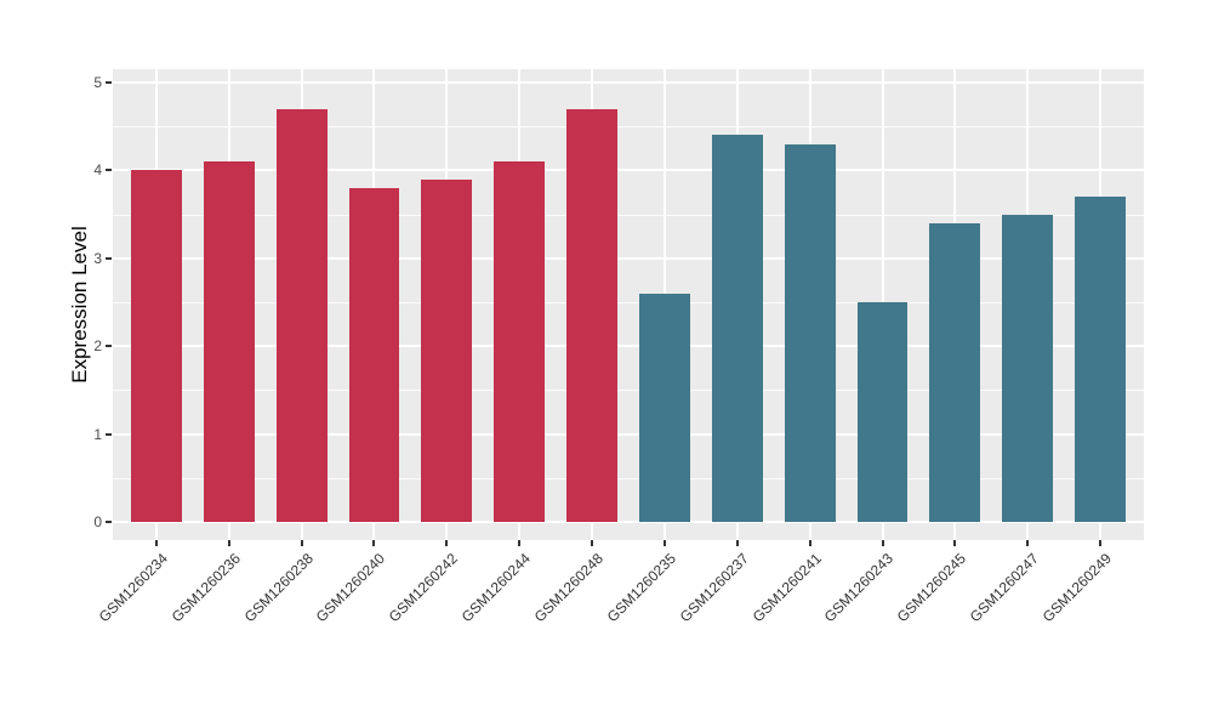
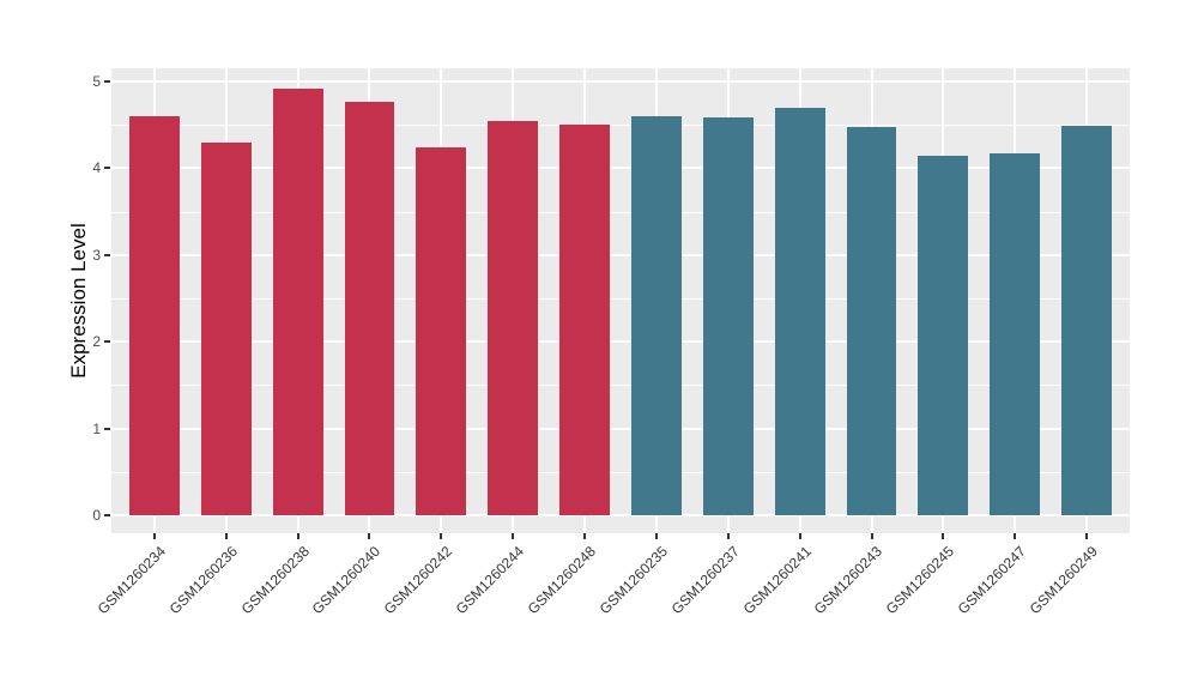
GSM1260234: 4.0 -> 4.6
GSM1260236: 4.1 -> 4.3
GSM1260238: 4.7 -> 4.9
GSM1260240: 3.8 -> 4.8
GSM1260242: 3.9 -> 4.2
GSM1260244: 4.1 -> 4.5
GSM1260248: 4.7 -> 4.5
GSM1260235: 2.6 -> 4.6
GSM1260237: 4.4 -> 4.6
GSM1260241: 4.3 -> 4.7
GSM1260243: 2.5 -> 4.5
GSM1260245: 3.4 -> 4.1
GSM1260247: 3.5 -> 4.2
GSM1260249: 3.7 -> 4.5
